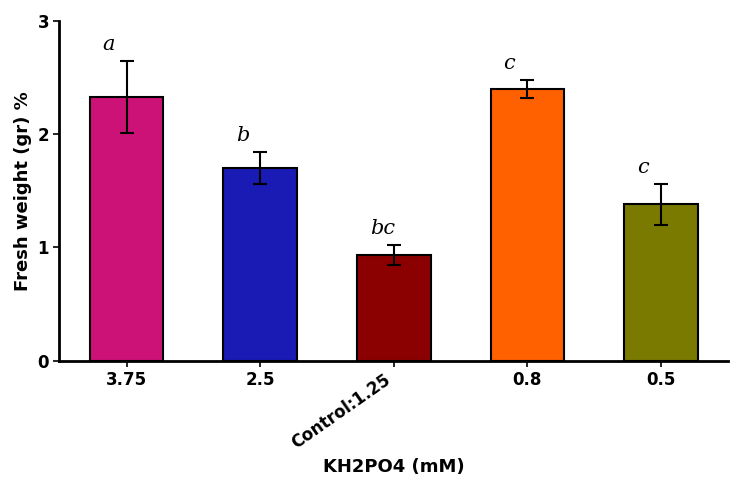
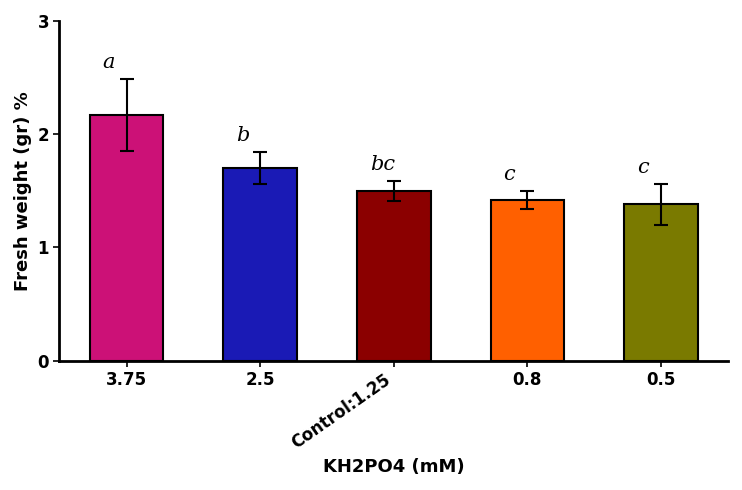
3.75: 2.33 -> 2.17
Control:1.25: 0.93 -> 1.50
0.8: 2.40 -> 1.42
